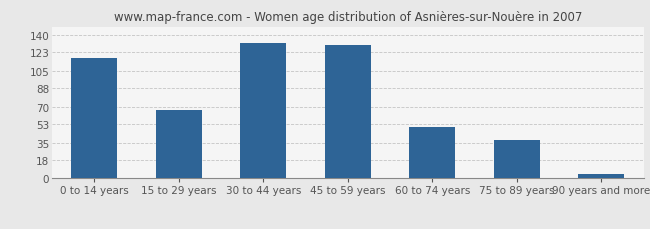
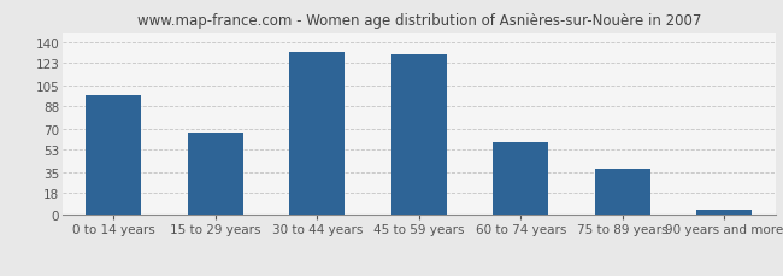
0 to 14 years: 117 -> 97
60 to 74 years: 50 -> 59
